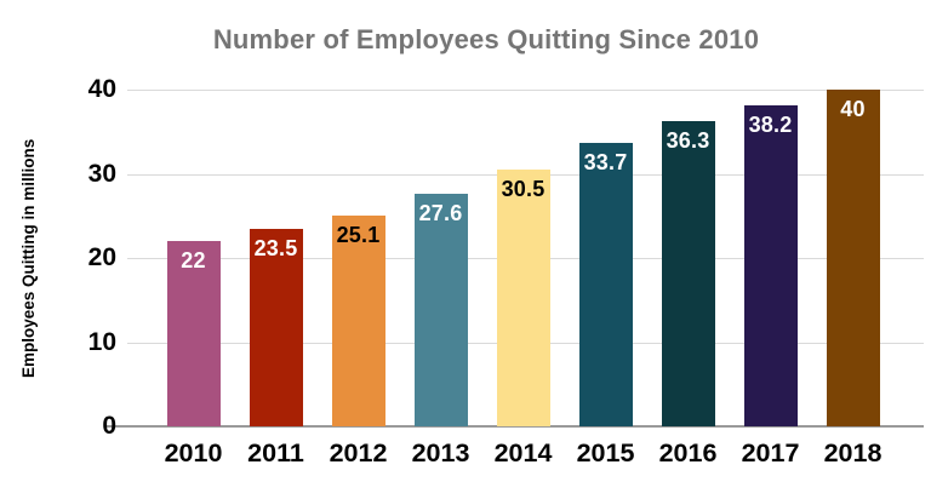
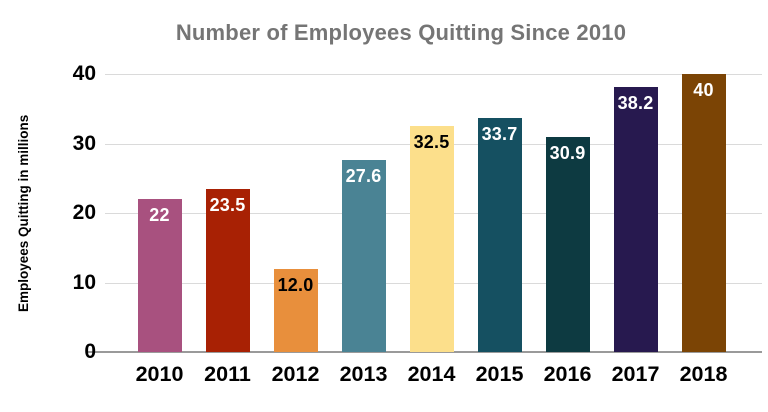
2012: 25.1 -> 12.0
2014: 30.5 -> 32.5
2016: 36.3 -> 30.9
